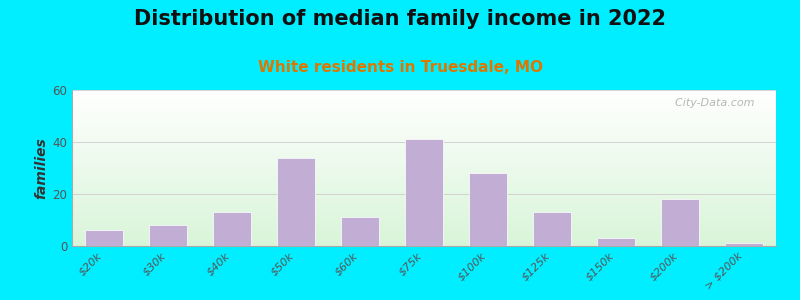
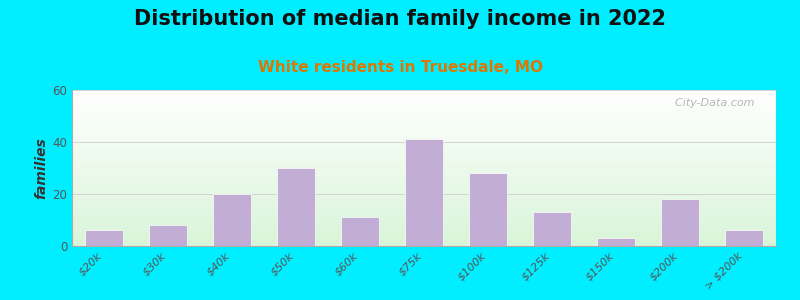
$40k: 13 -> 20
$50k: 34 -> 30
> $200k: 1 -> 6
